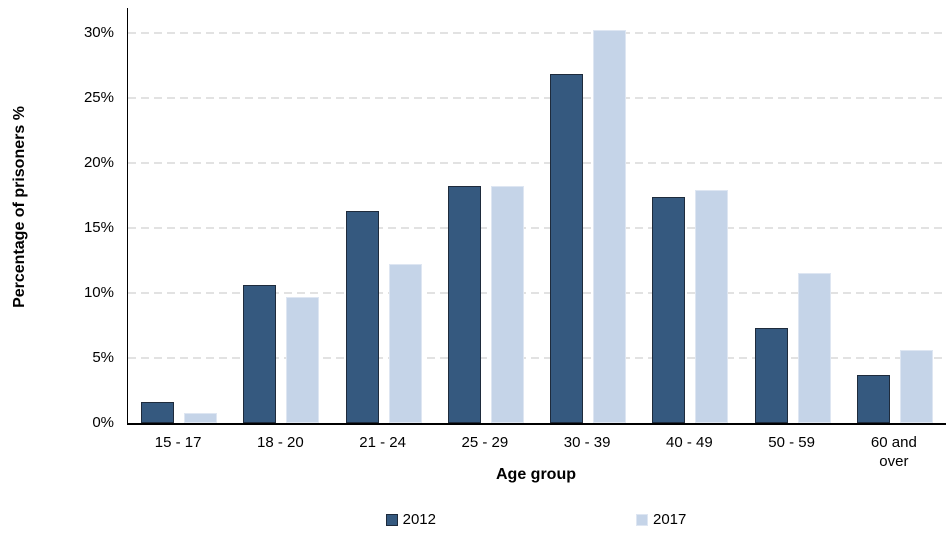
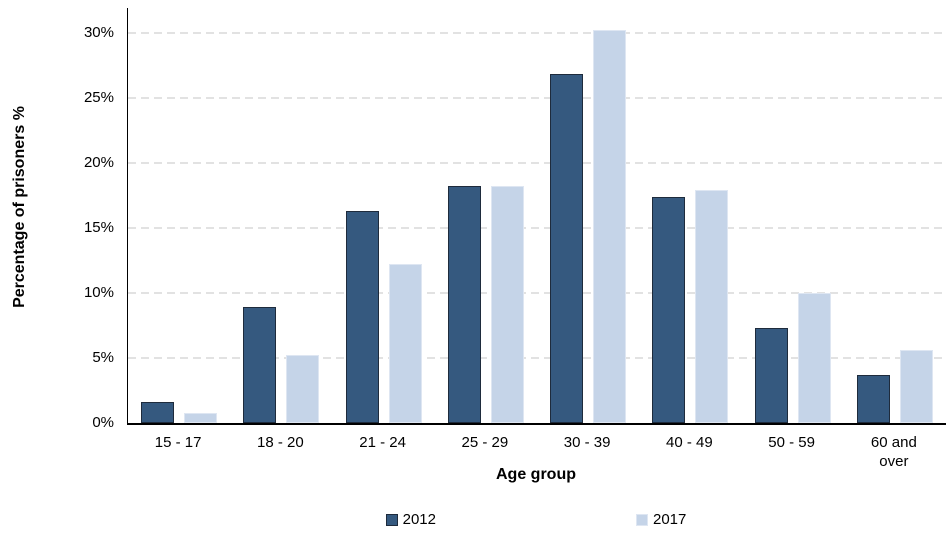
2012/18 - 20: 10.6% -> 8.9%
2017/18 - 20: 9.7% -> 5.2%
2017/50 - 59: 11.5% -> 10.0%
